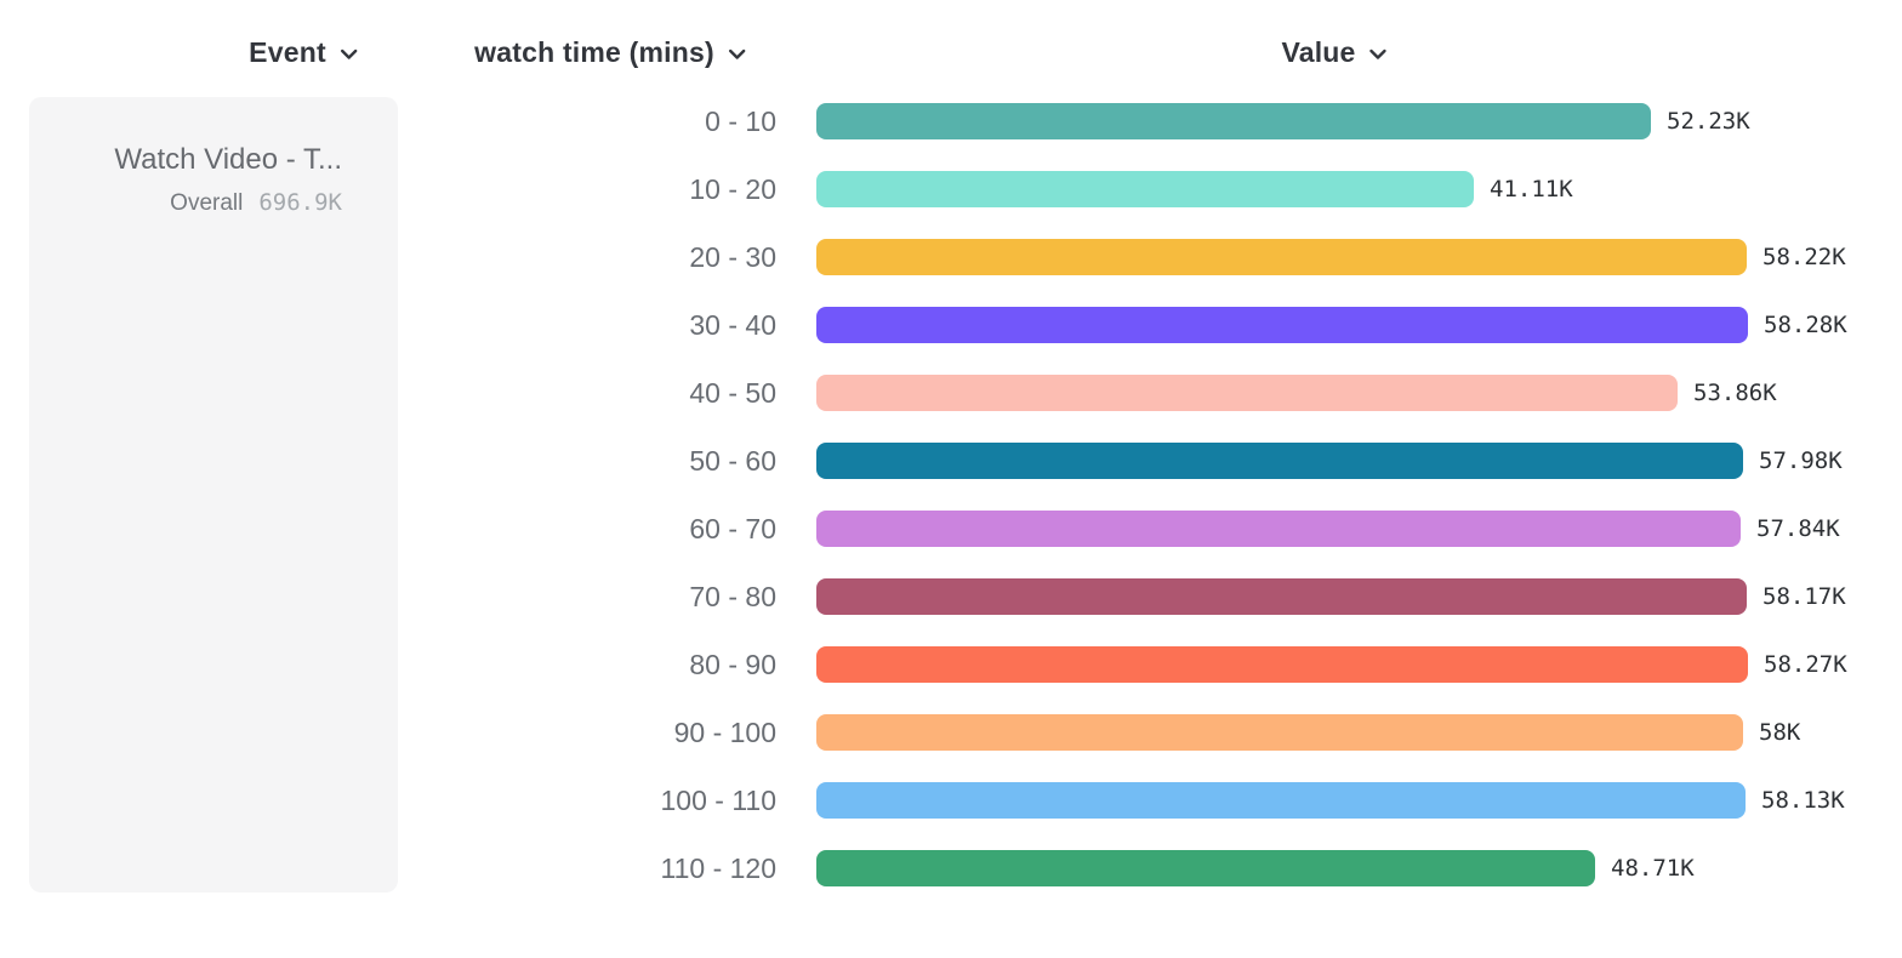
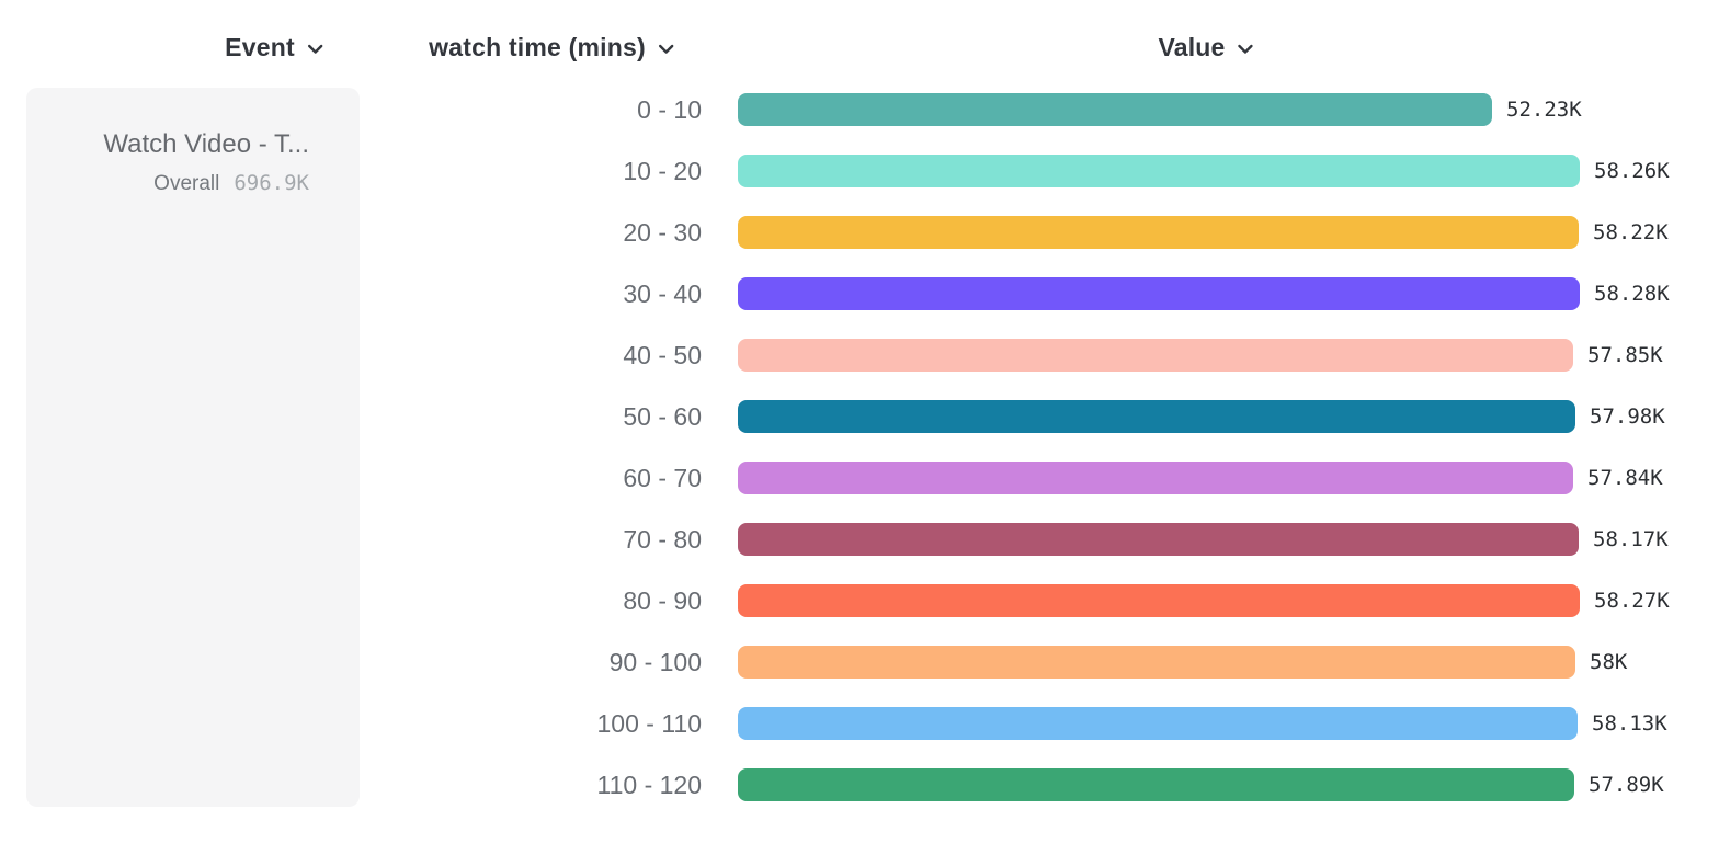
10 - 20: 41.11K -> 58.26K
40 - 50: 53.86K -> 57.85K
110 - 120: 48.71K -> 57.89K
